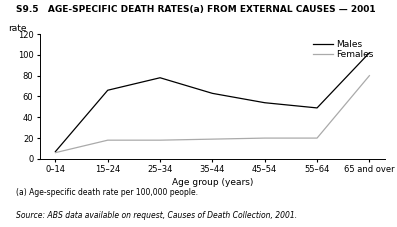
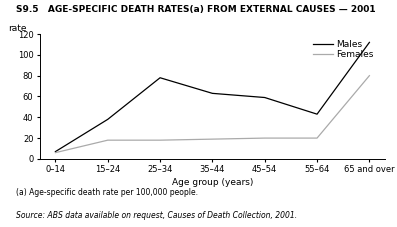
Males/15–24: 66 -> 38
Males/45–54: 54 -> 59
Males/55–64: 49 -> 43
Males/65 and over: 102 -> 112
